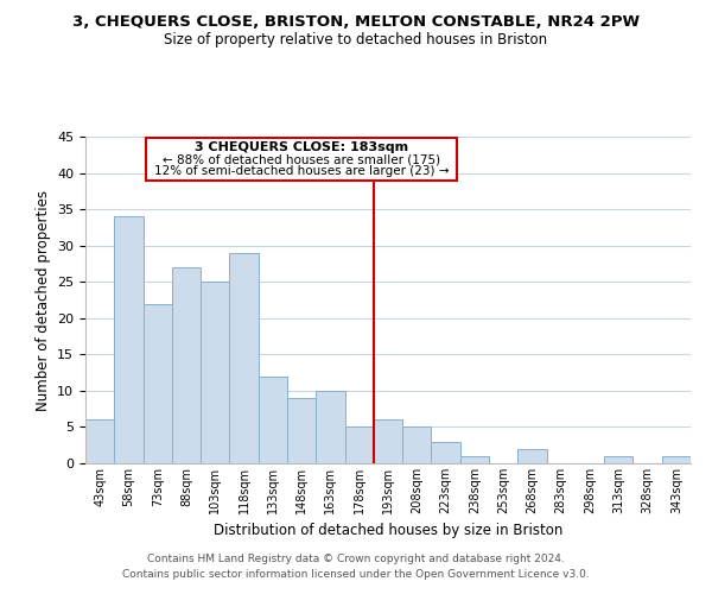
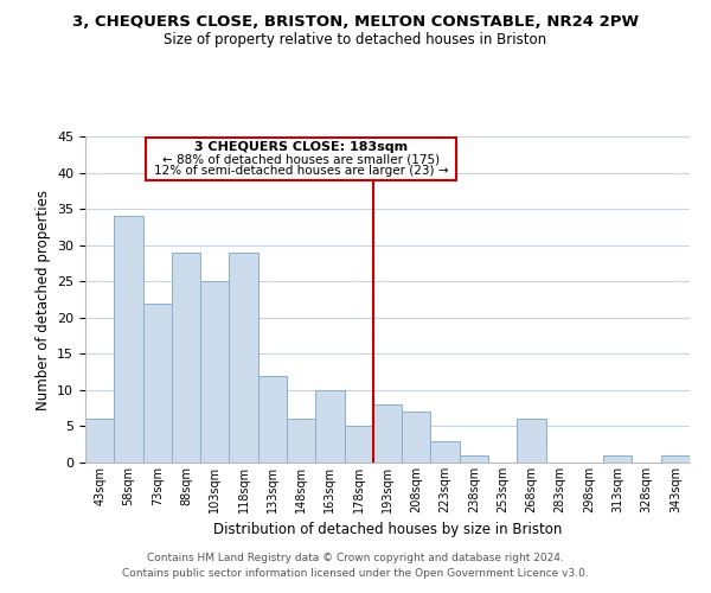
88sqm: 27 -> 29
148sqm: 9 -> 6
193sqm: 6 -> 8
208sqm: 5 -> 7
268sqm: 2 -> 6
